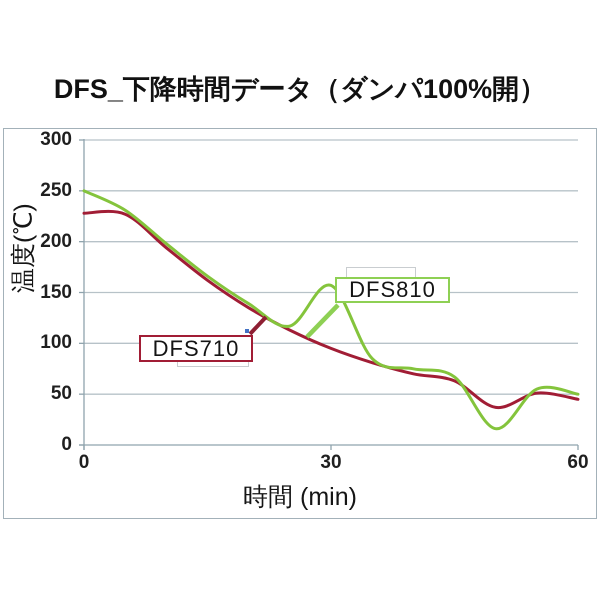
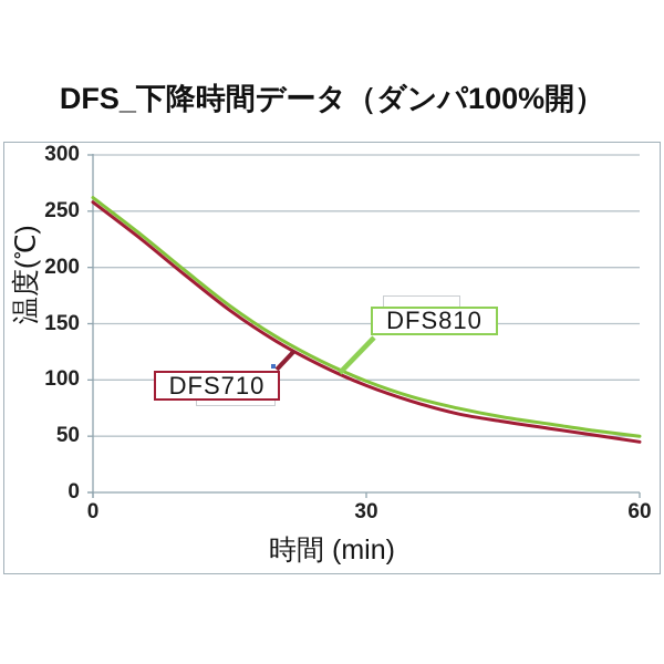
DFS710/0: 228 -> 258
DFS810/0: 250 -> 262
DFS810/30: 157 -> 99
DFS710/50: 37 -> 57
DFS810/50: 16 -> 61
